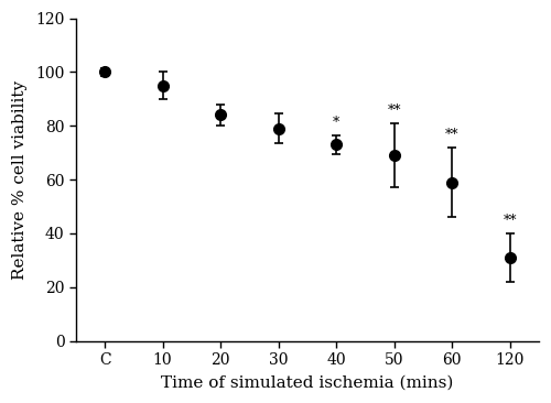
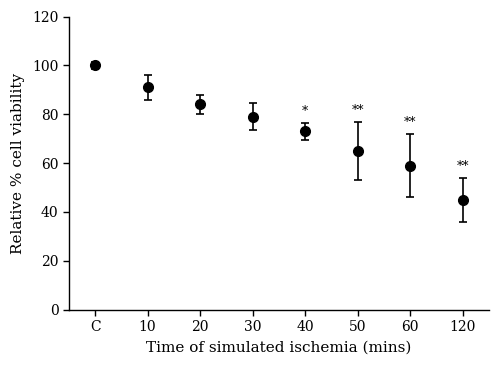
10: 95 -> 91
50: 69 -> 65
120: 31 -> 45
